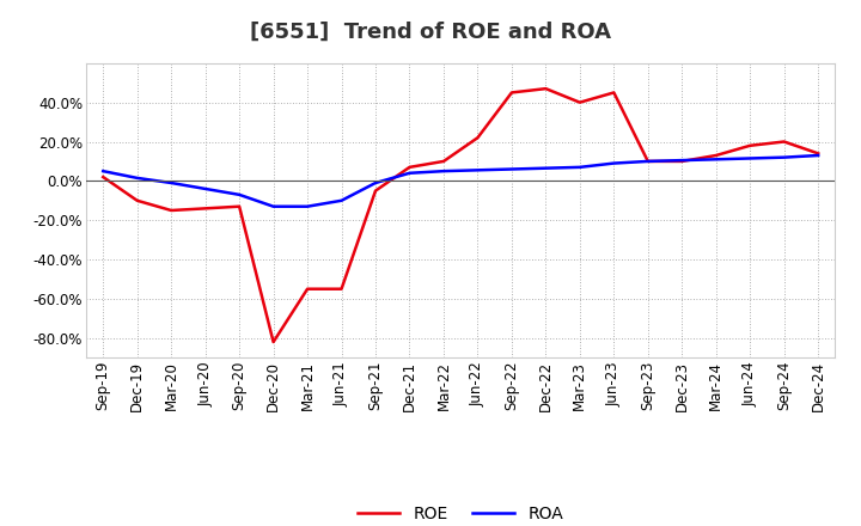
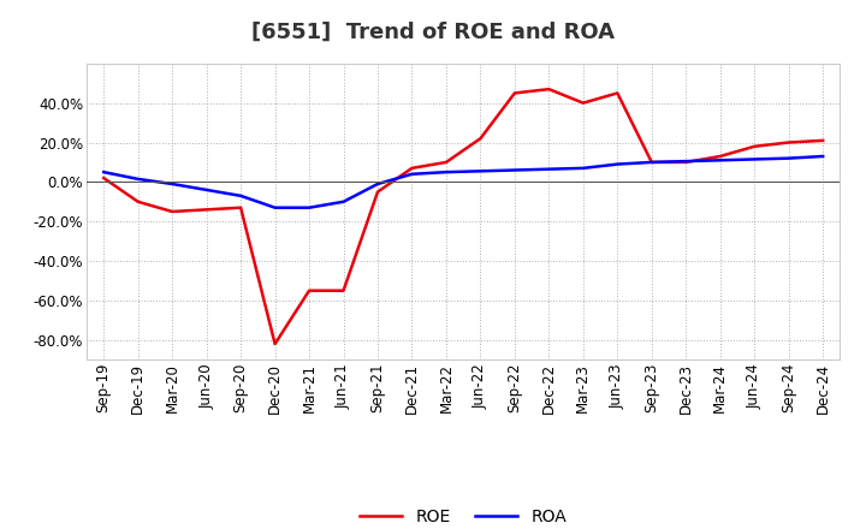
ROE/Dec-24: 14% -> 21%
